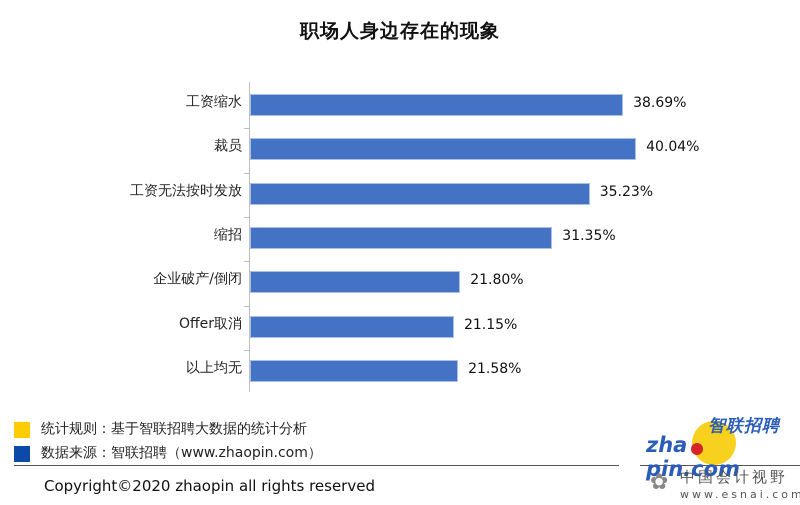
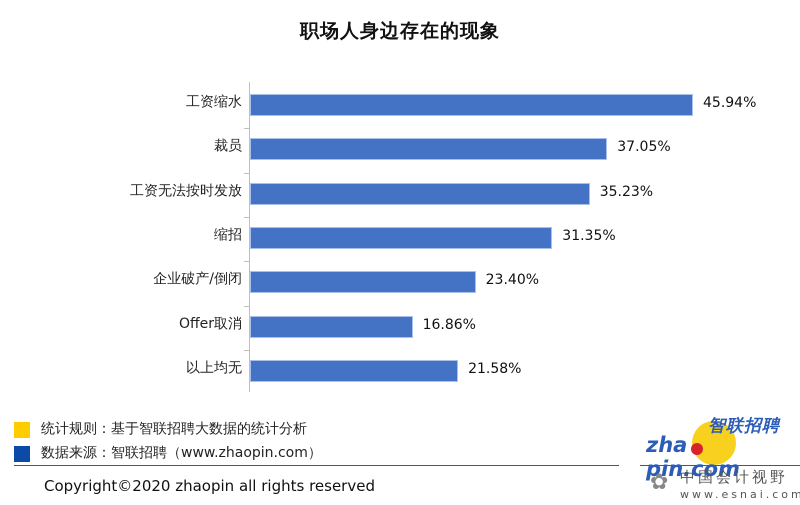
工资缩水: 38.69% -> 45.94%
裁员: 40.04% -> 37.05%
企业破产/倒闭: 21.80% -> 23.40%
Offer取消: 21.15% -> 16.86%
